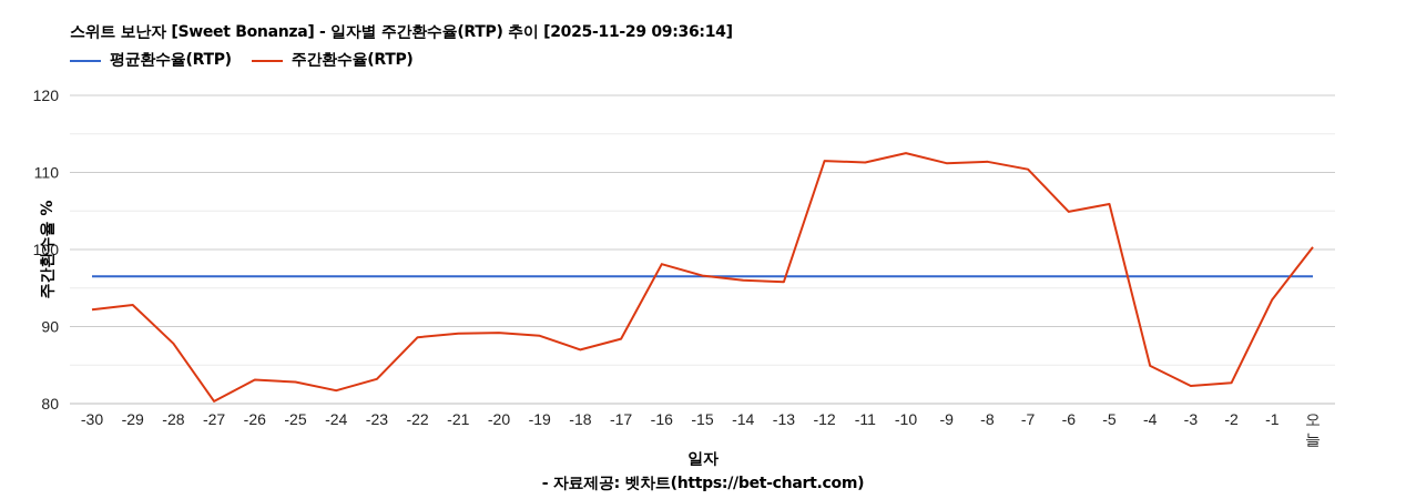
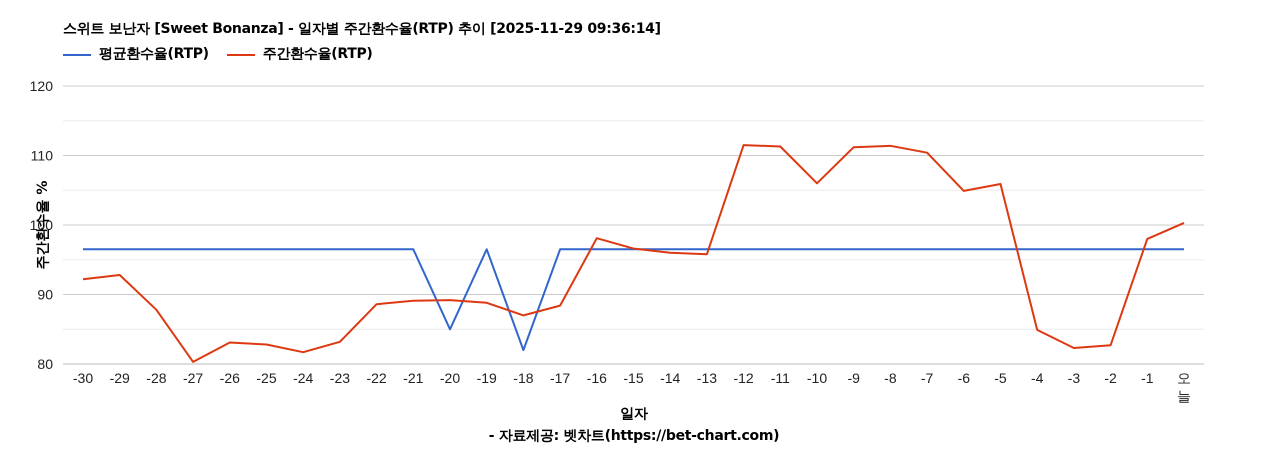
평균환수율(RTP)/-20: 96 -> 85
평균환수율(RTP)/-18: 96 -> 82
주간환수율(RTP)/-10: 112 -> 106
주간환수율(RTP)/-1: 94 -> 98
